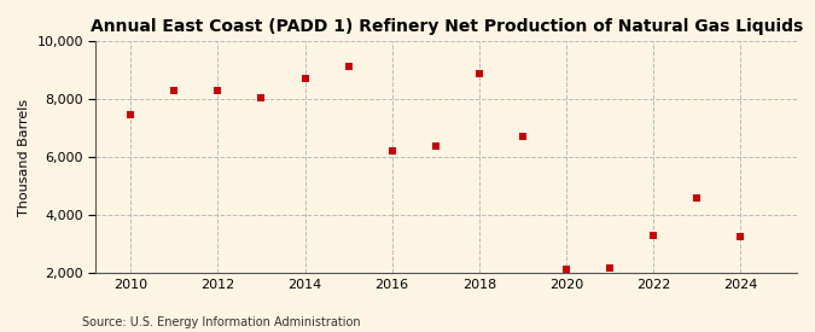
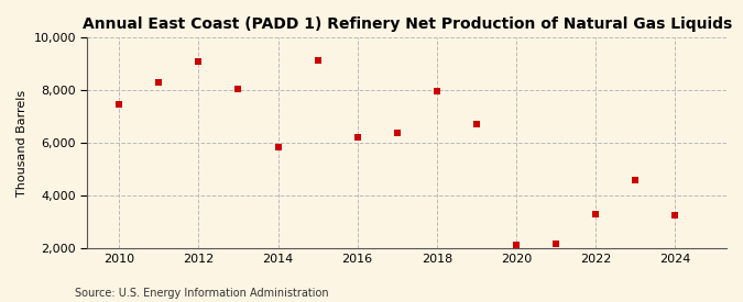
2012: 8,300 -> 9,100
2014: 8,700 -> 5,850
2018: 8,900 -> 7,950
